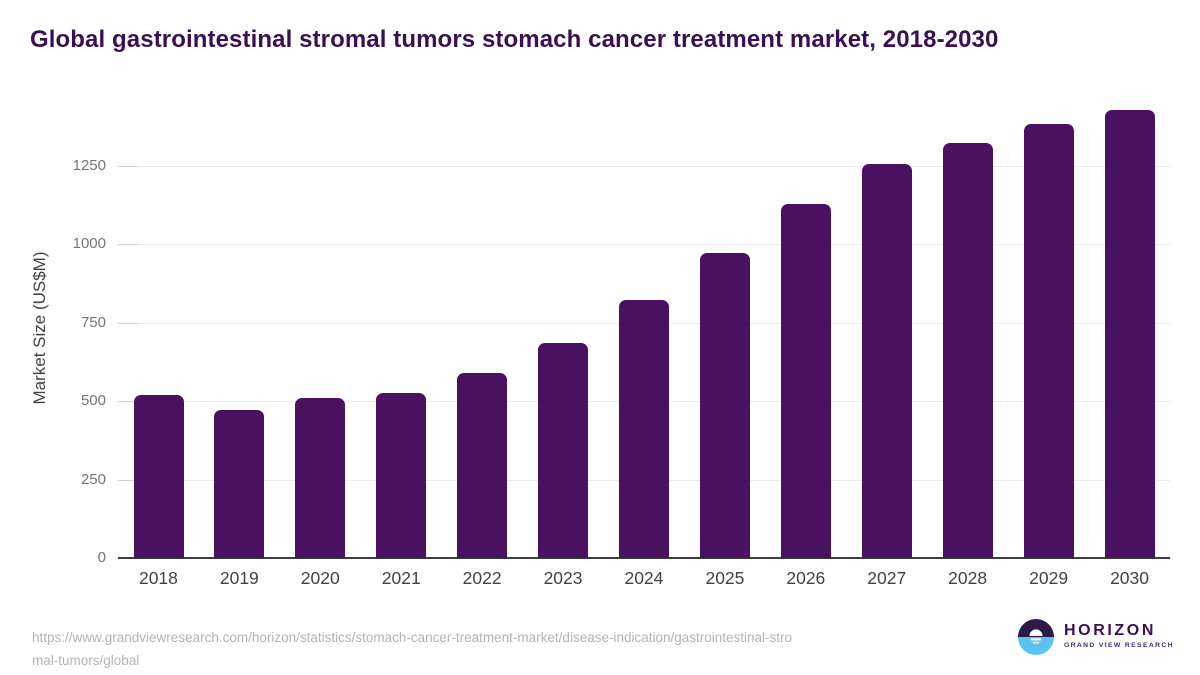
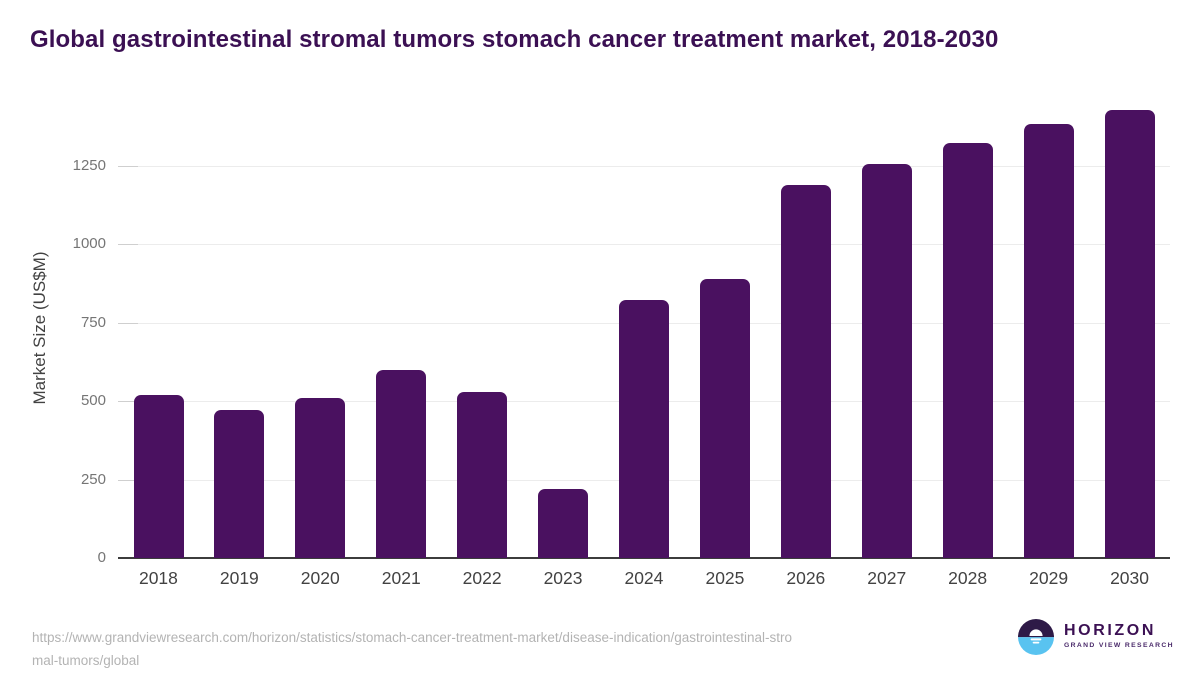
2021: 530 -> 600
2022: 590 -> 530
2023: 690 -> 220
2025: 970 -> 890
2026: 1130 -> 1190
